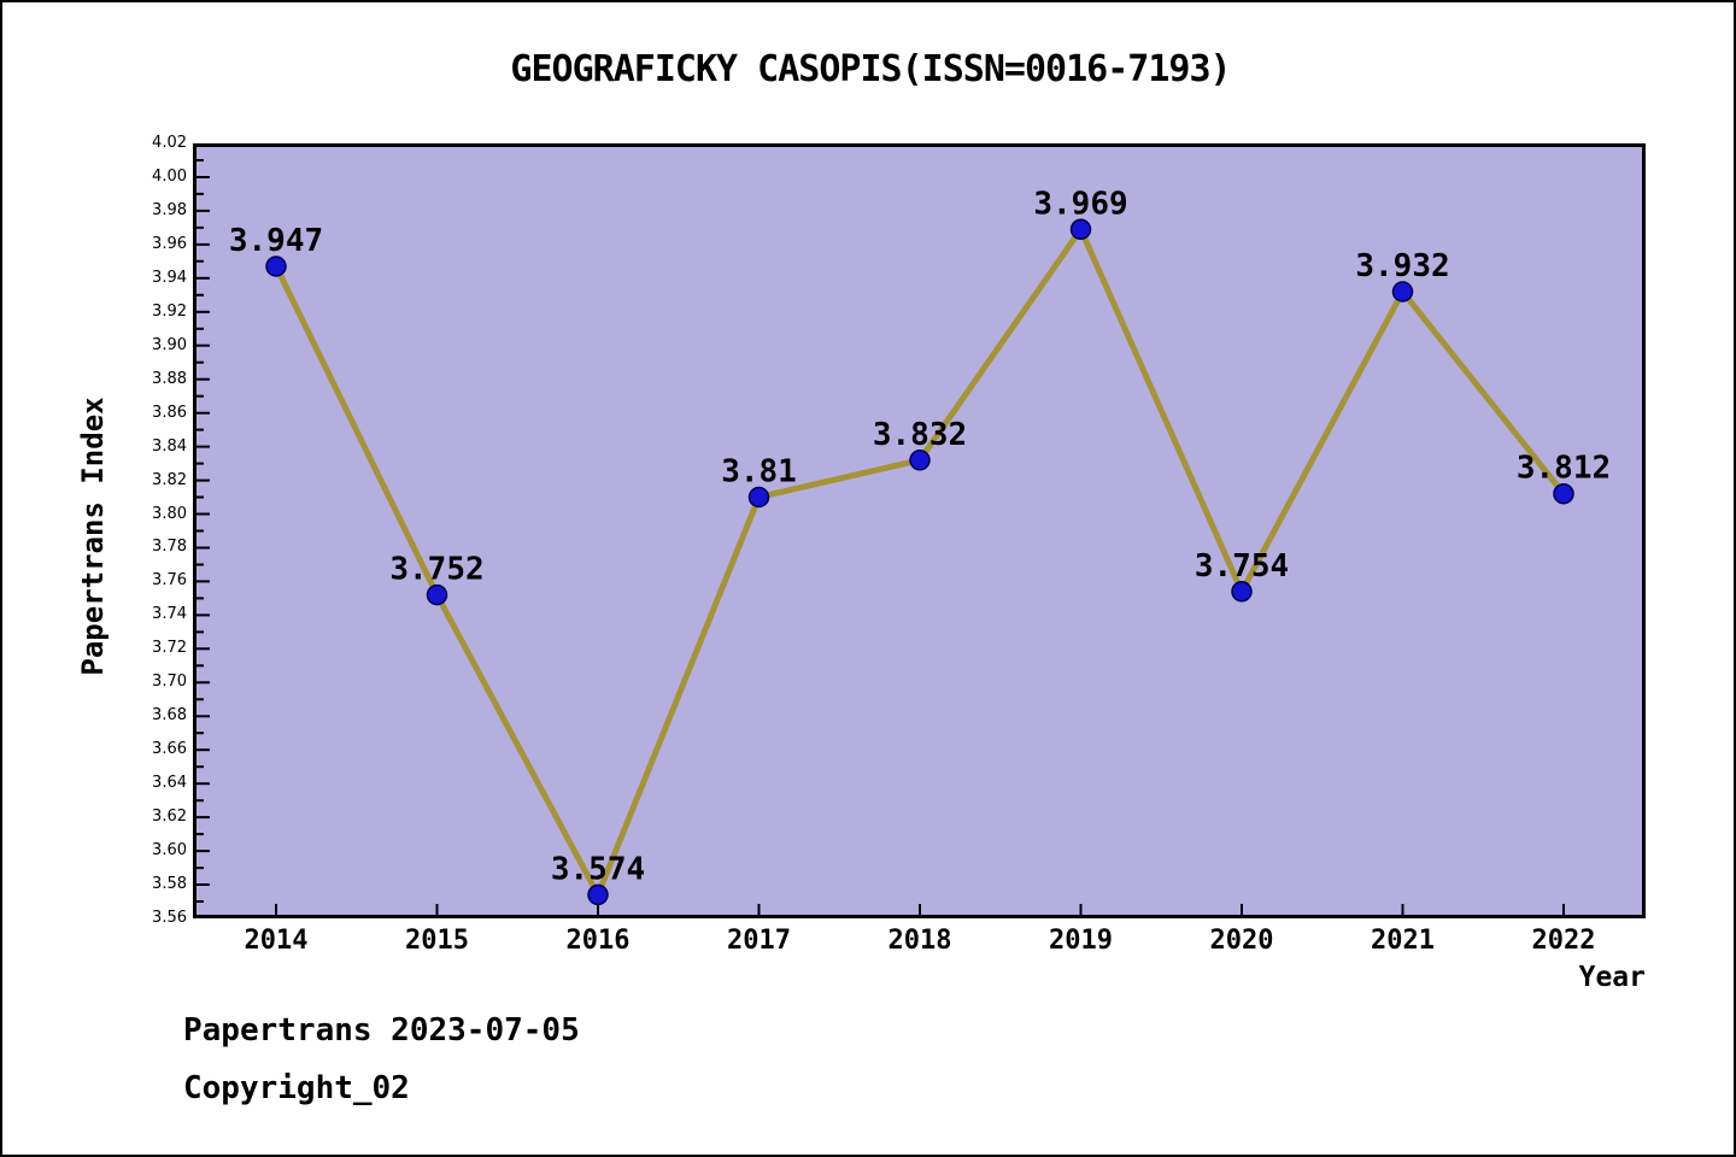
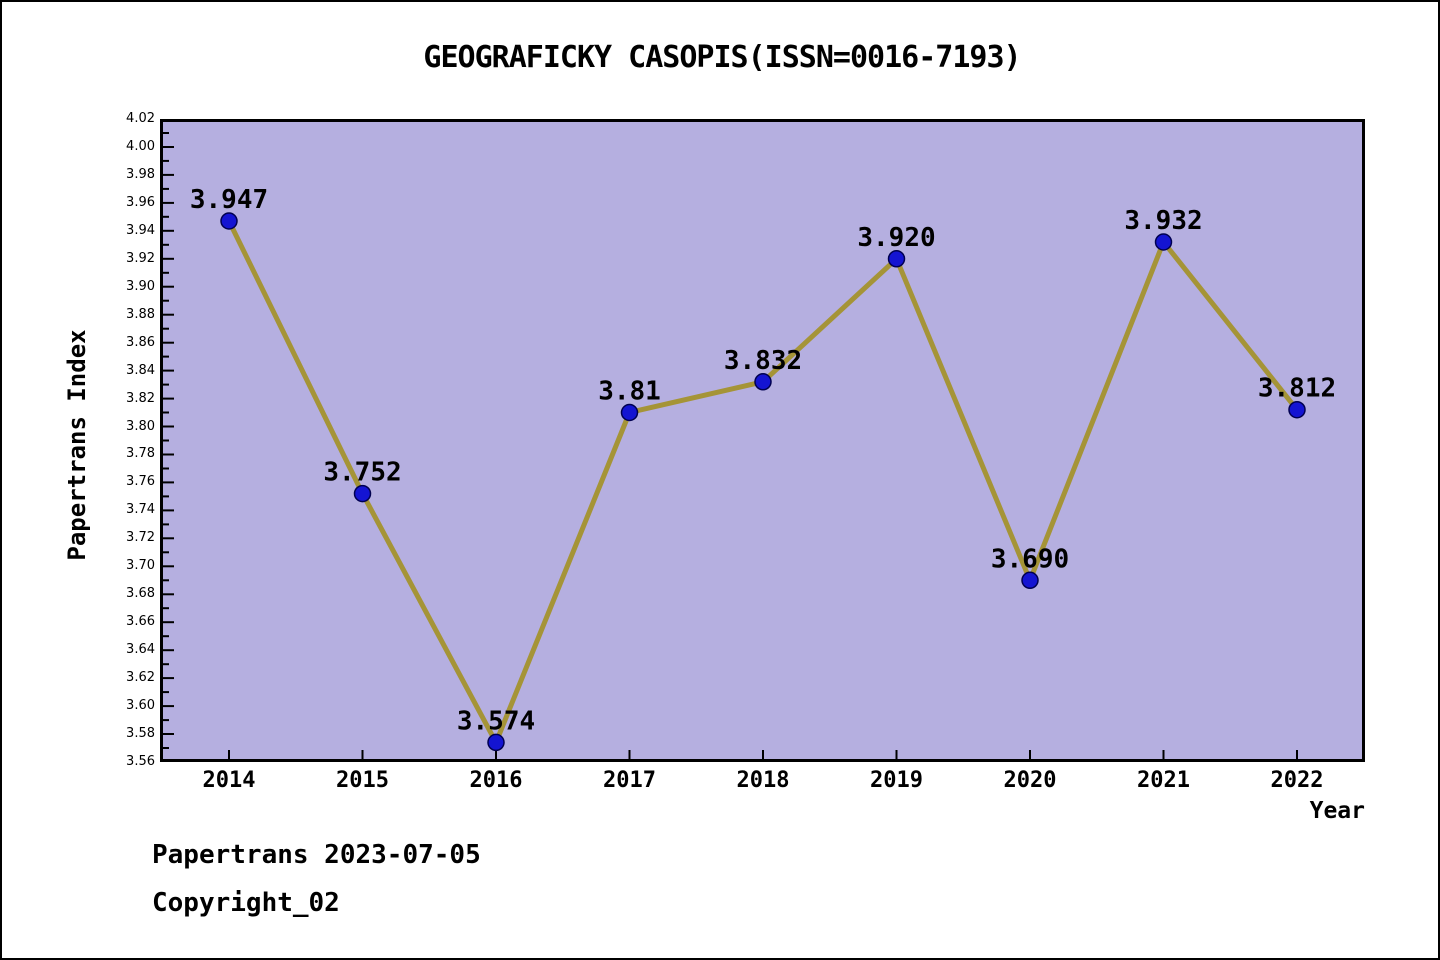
2019: 3.969 -> 3.920
2020: 3.754 -> 3.690
